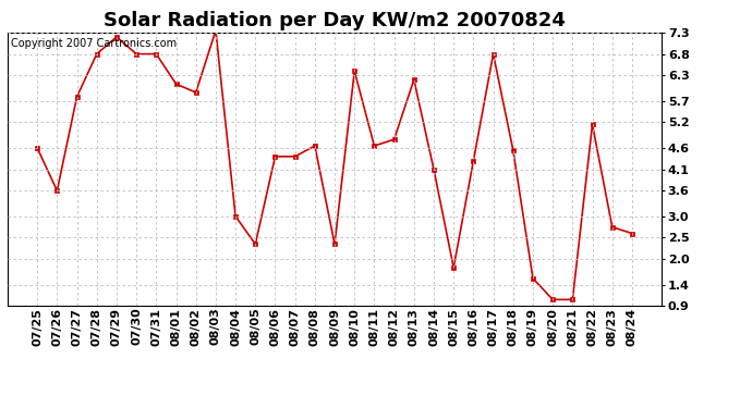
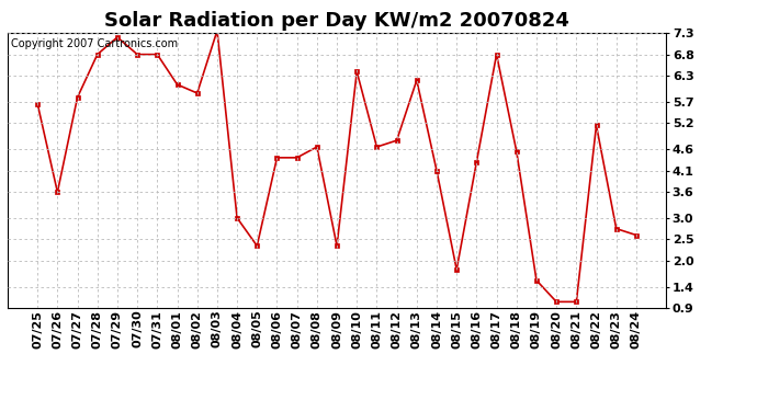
07/25: 4.60 -> 5.65
